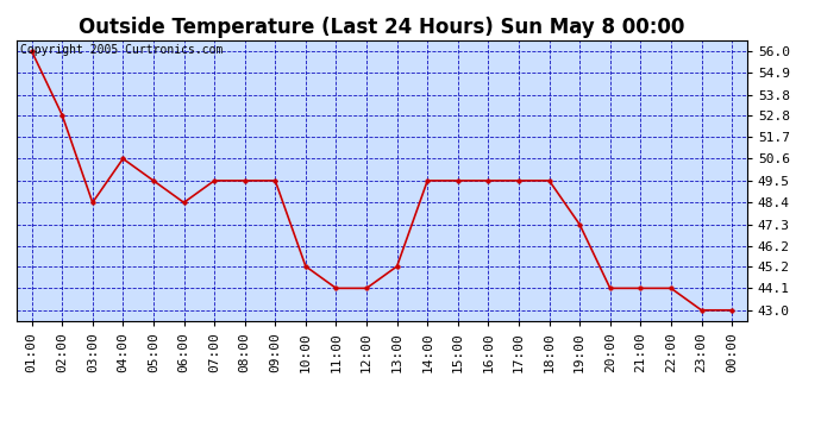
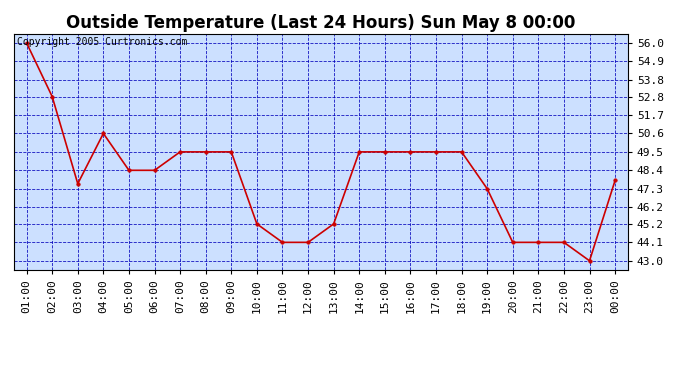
03:00: 48.4 -> 47.6
05:00: 49.5 -> 48.4
00:00: 43.0 -> 47.8
